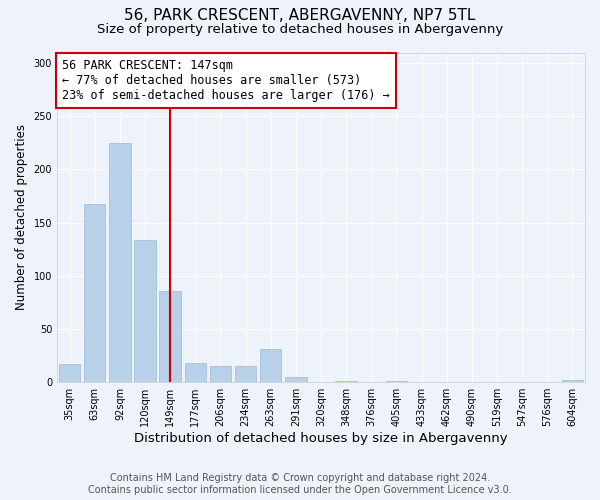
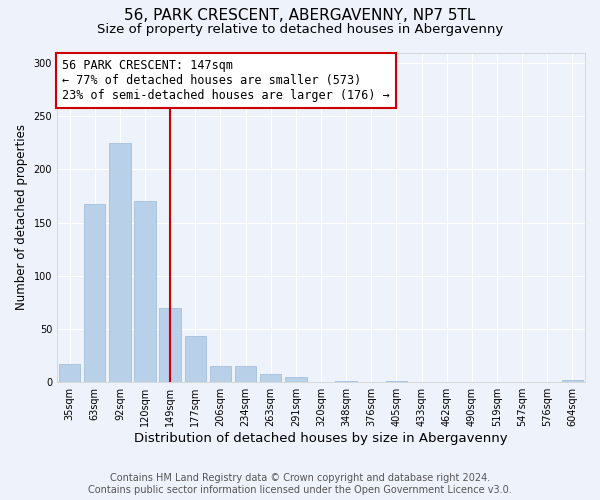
120sqm: 134 -> 170
149sqm: 86 -> 70
177sqm: 18 -> 43
263sqm: 31 -> 8
